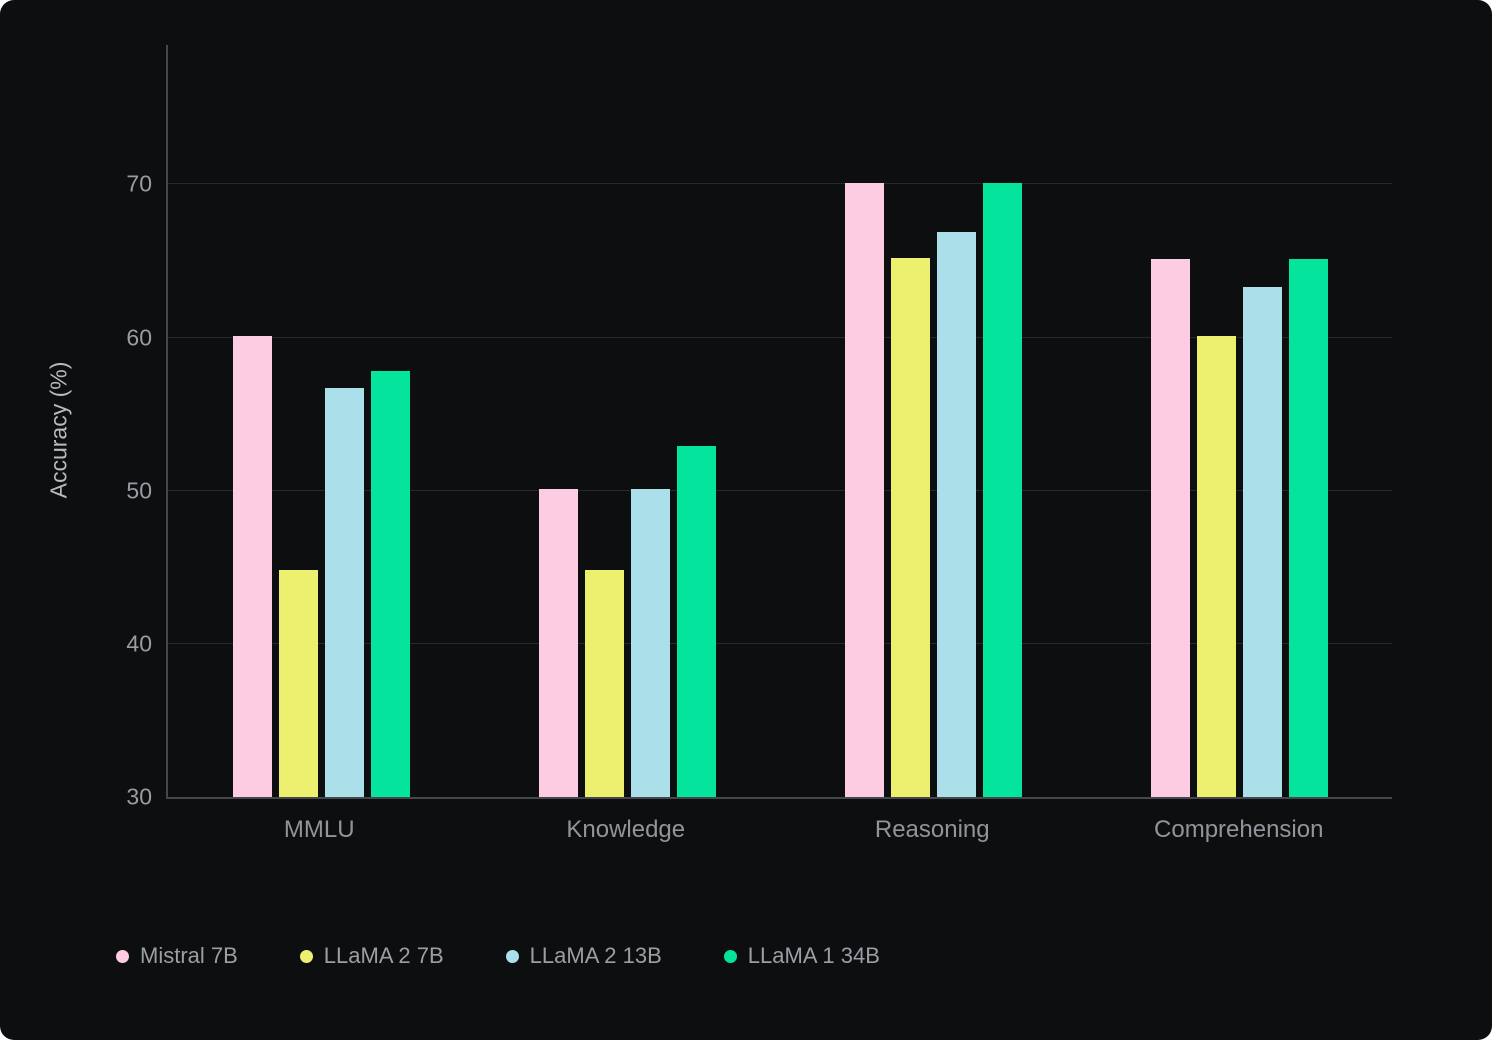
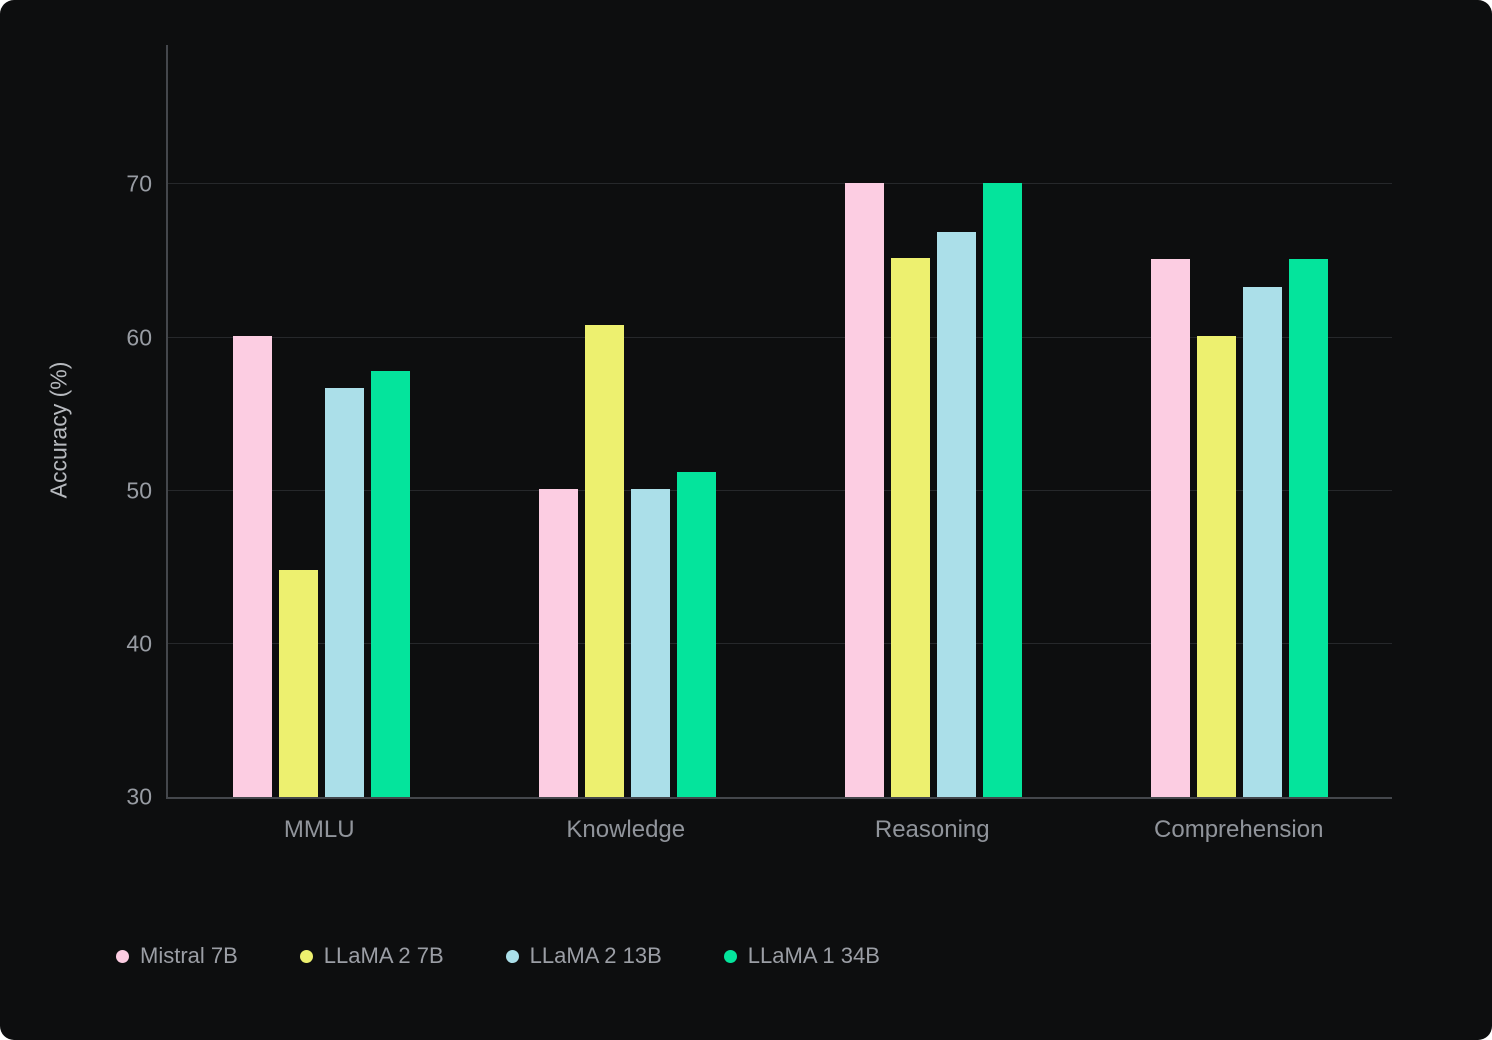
LLaMA 2 7B/Knowledge: 44.8 -> 60.8
LLaMA 1 34B/Knowledge: 52.9 -> 51.2
